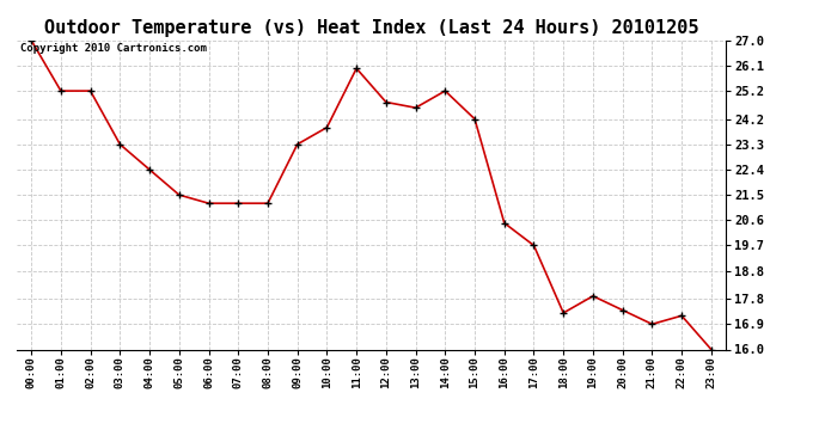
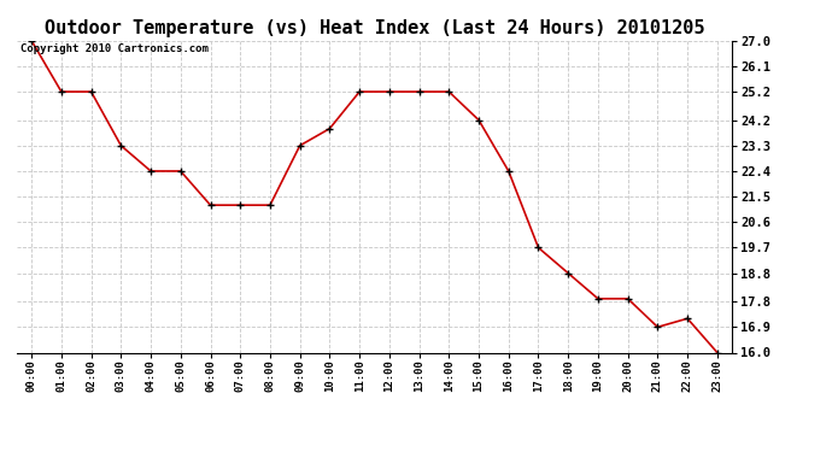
05:00: 21.5 -> 22.4
11:00: 26.0 -> 25.2
12:00: 24.8 -> 25.2
13:00: 24.6 -> 25.2
16:00: 20.5 -> 22.4
18:00: 17.3 -> 18.8
20:00: 17.4 -> 17.9
